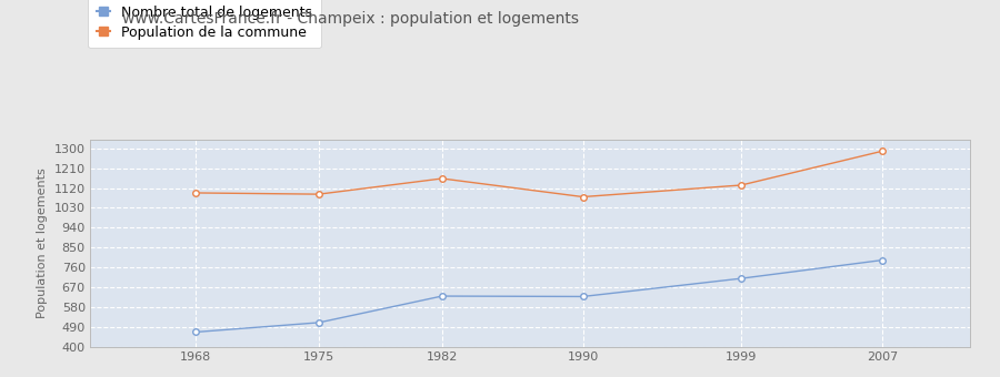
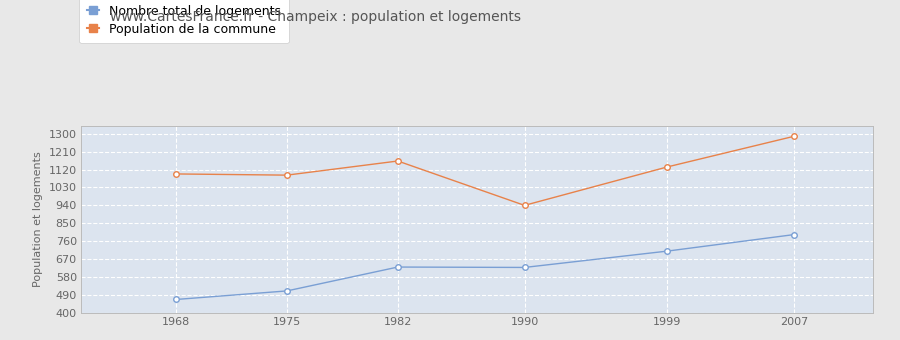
Population de la commune/1990: 1080 -> 940
